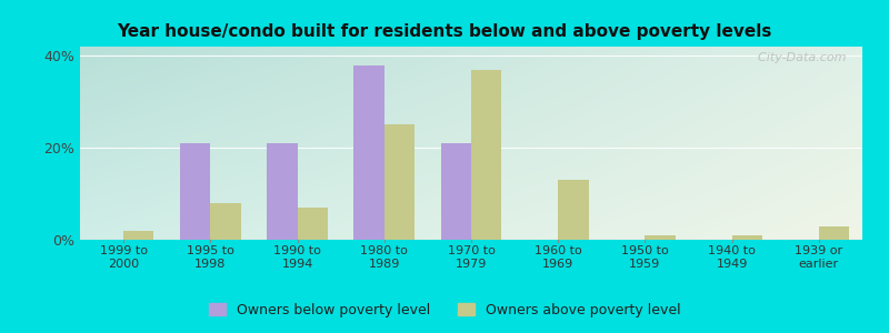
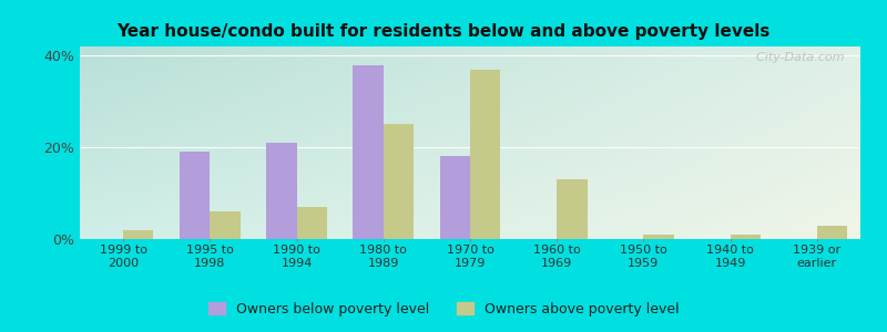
Owners below poverty level/1995 to 1998: 21% -> 19%
Owners above poverty level/1995 to 1998: 8% -> 6%
Owners below poverty level/1970 to 1979: 21% -> 18%
